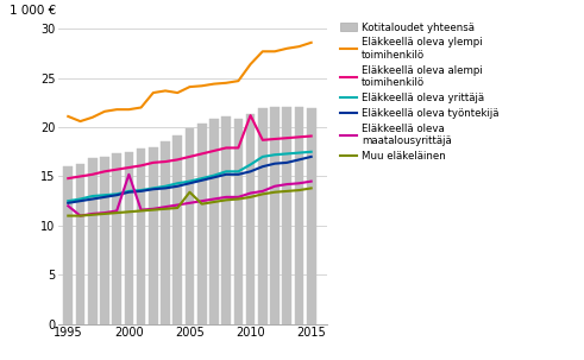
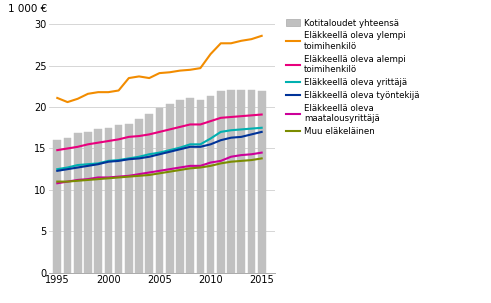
Eläkkeellä oleva maatalousyrittäjä/1995: 12.0 -> 10.8
Eläkkeellä oleva maatalousyrittäjä/2000: 15.2 -> 11.5
Muu eläkeläinen/2005: 13.4 -> 12.0
Eläkkeellä oleva alempi toimihenkilö/2010: 21.2 -> 18.3
